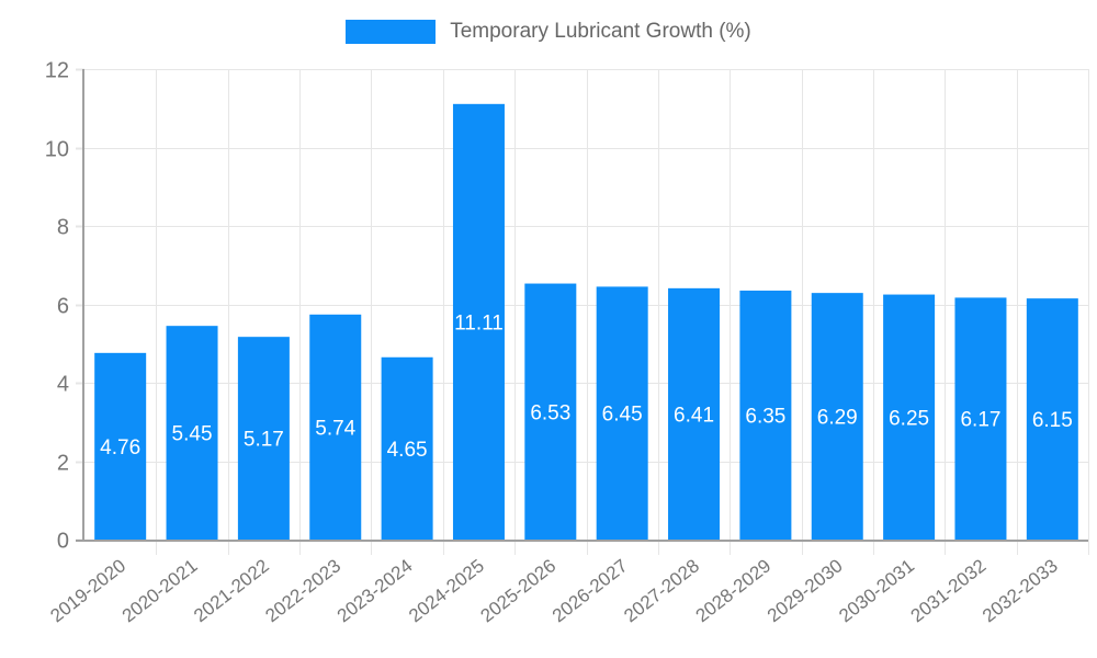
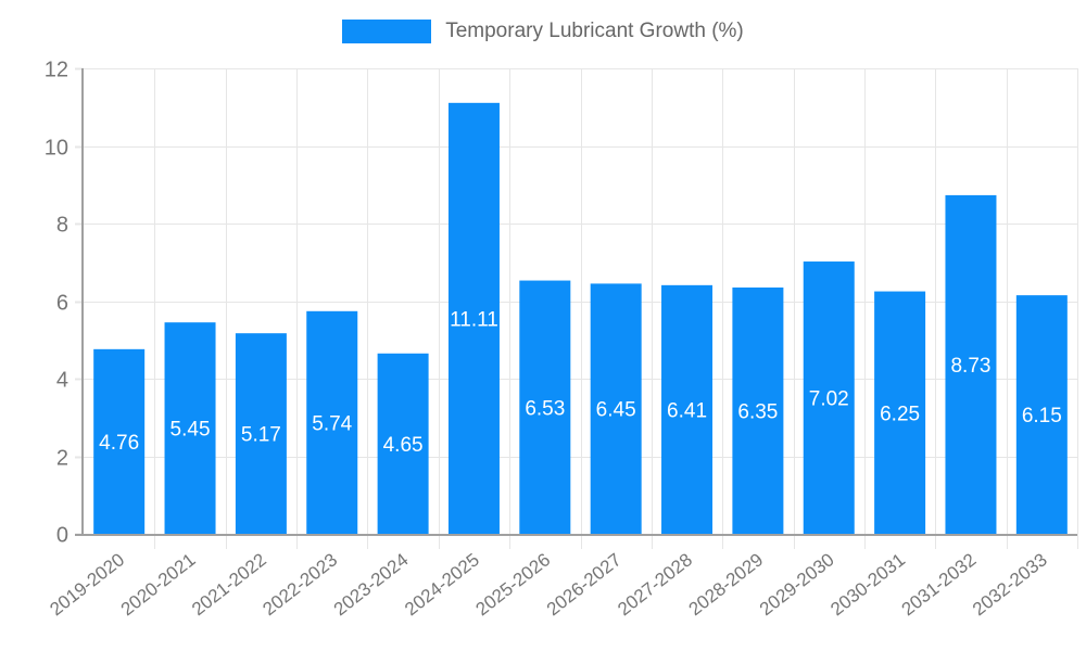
2029-2030: 6.29 -> 7.02
2031-2032: 6.17 -> 8.73
